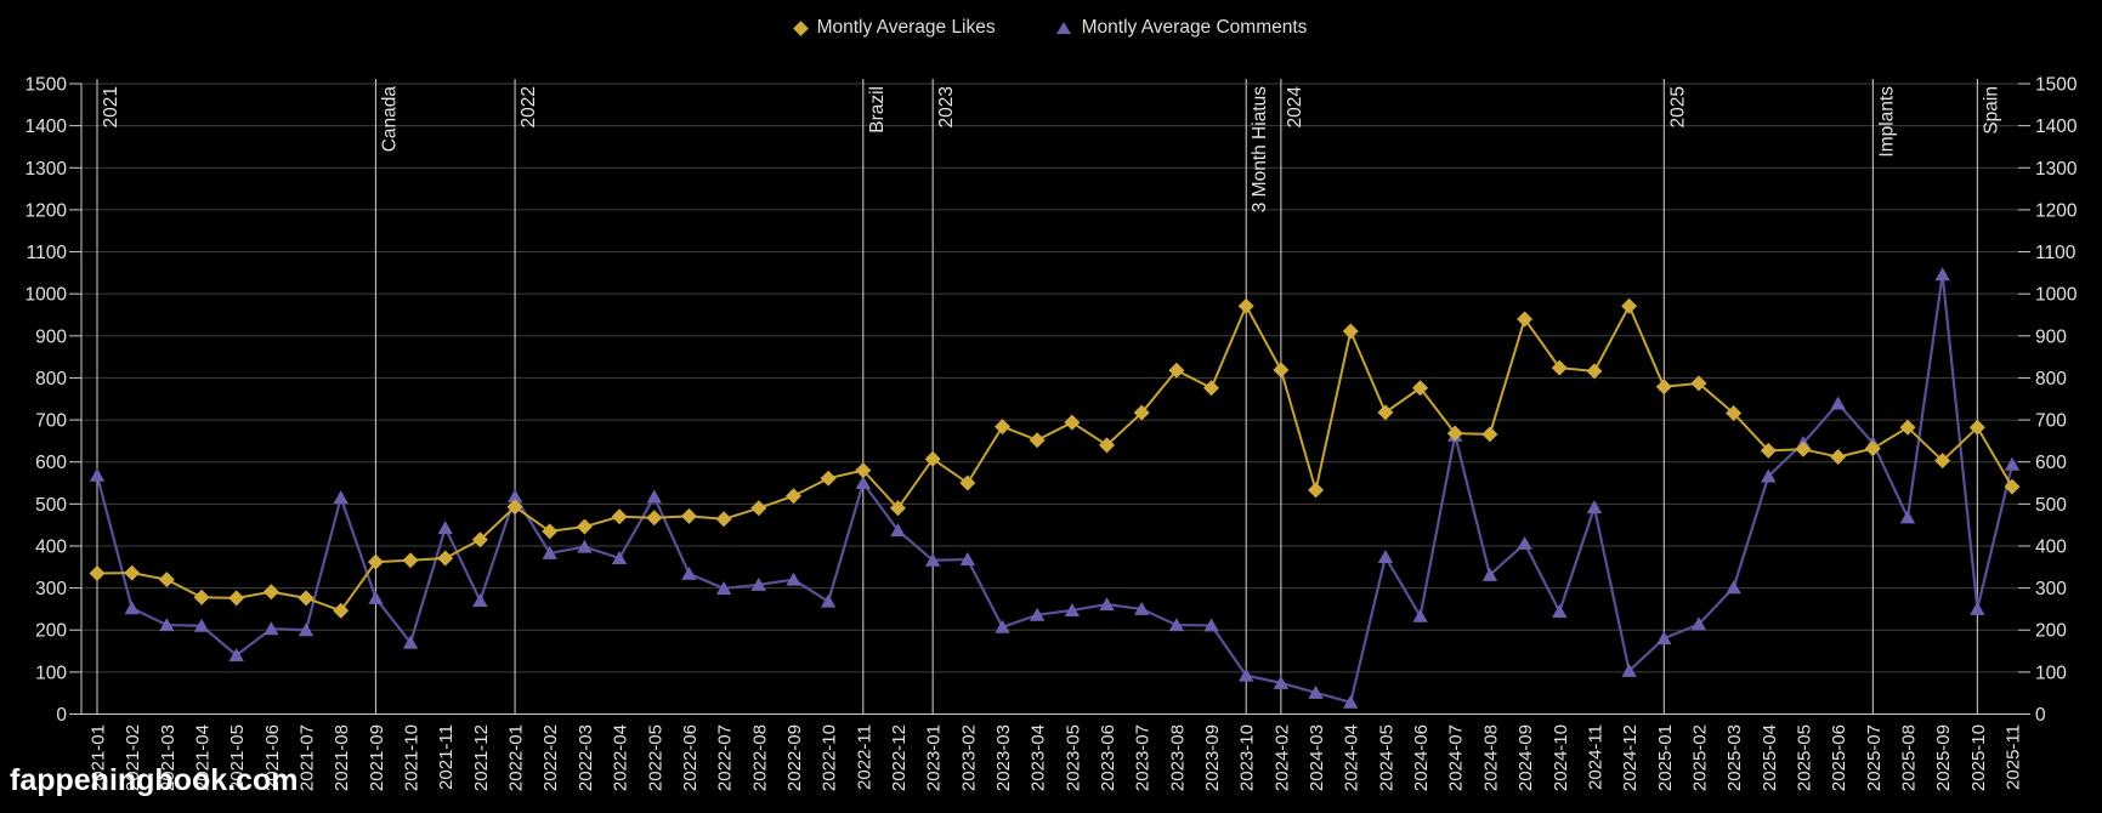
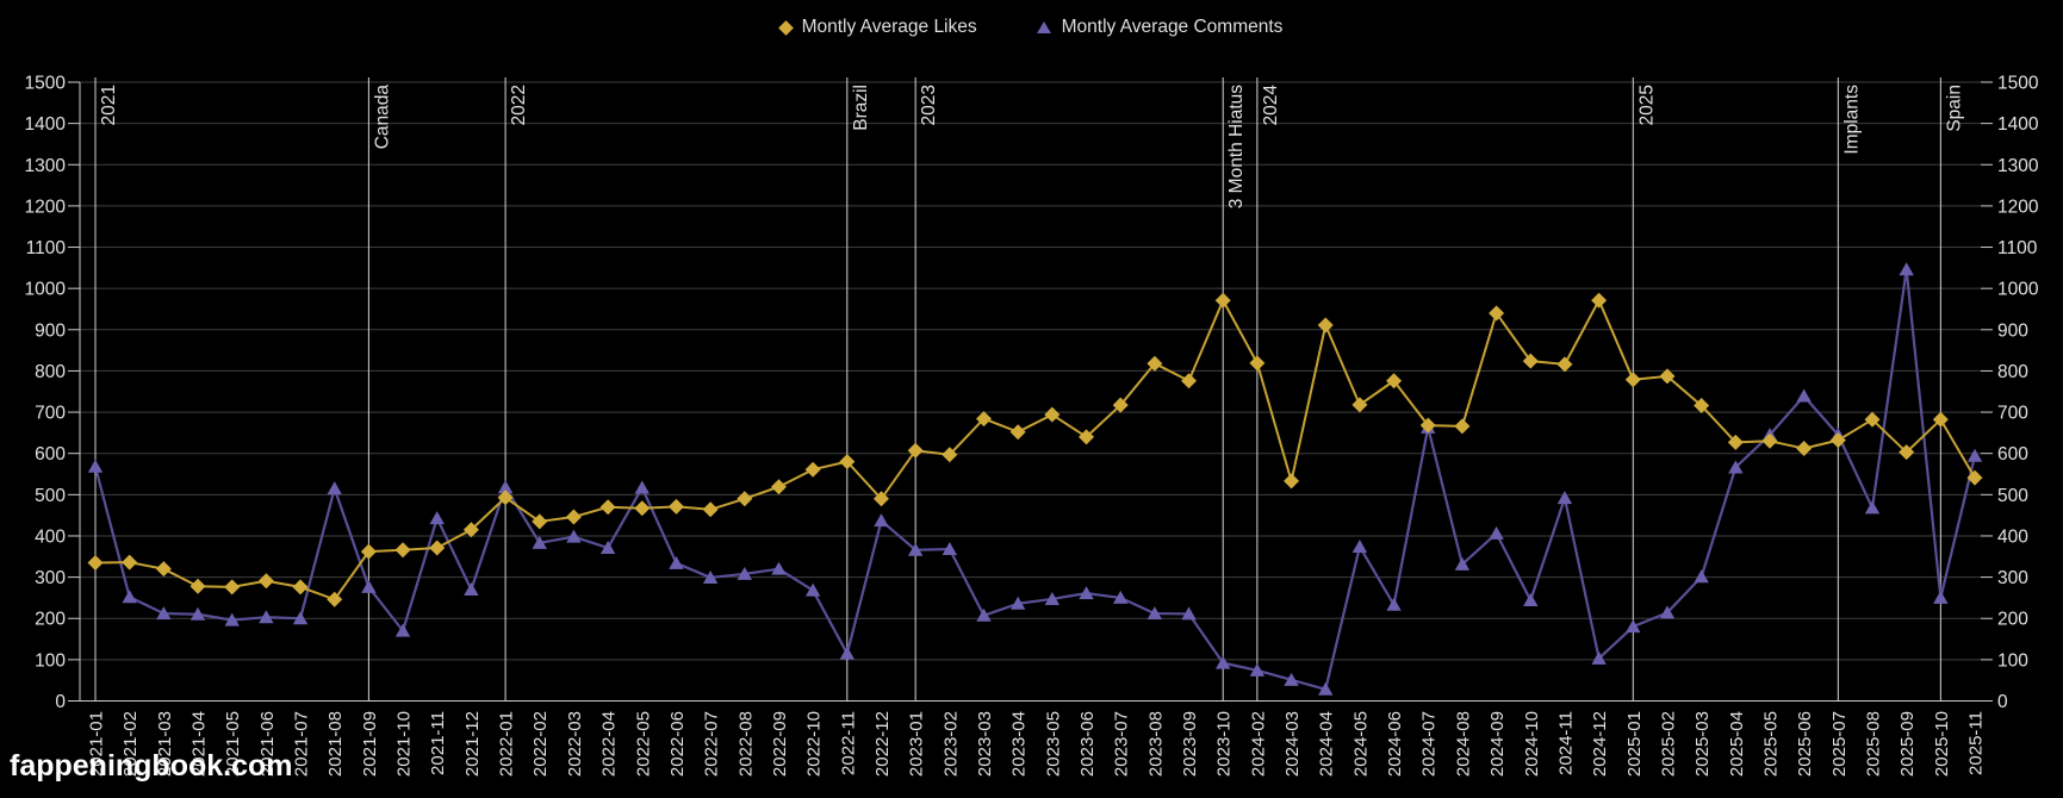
Montly Average Comments/2021-05: 140 -> 200
Montly Average Comments/2022-11: 550 -> 120
Montly Average Likes/2023-02: 550 -> 600
